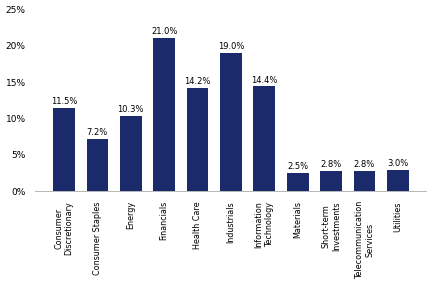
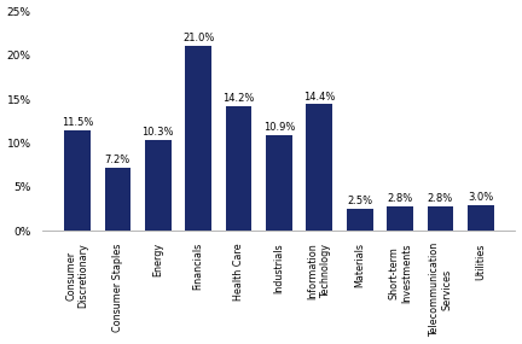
Industrials: 19.0% -> 10.9%
